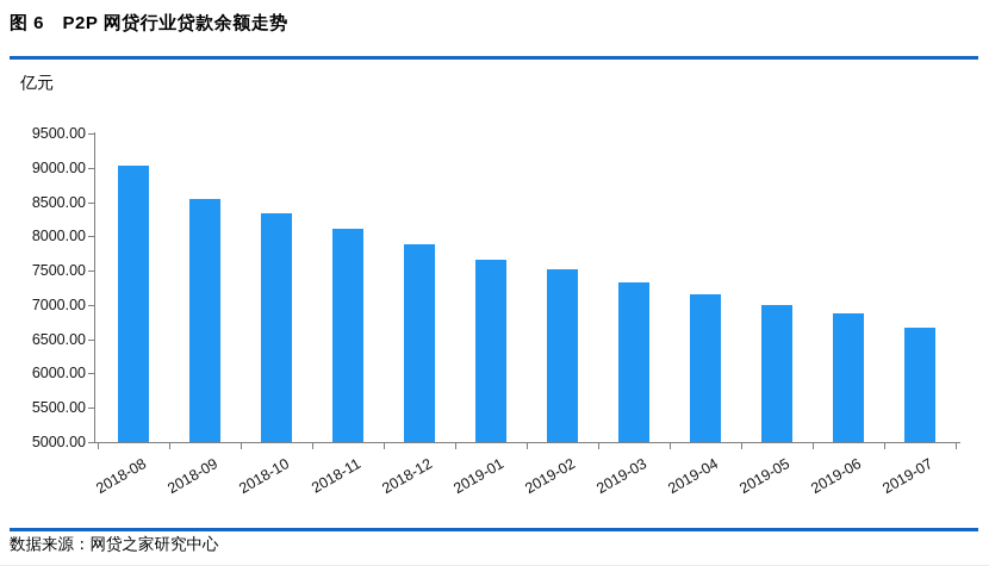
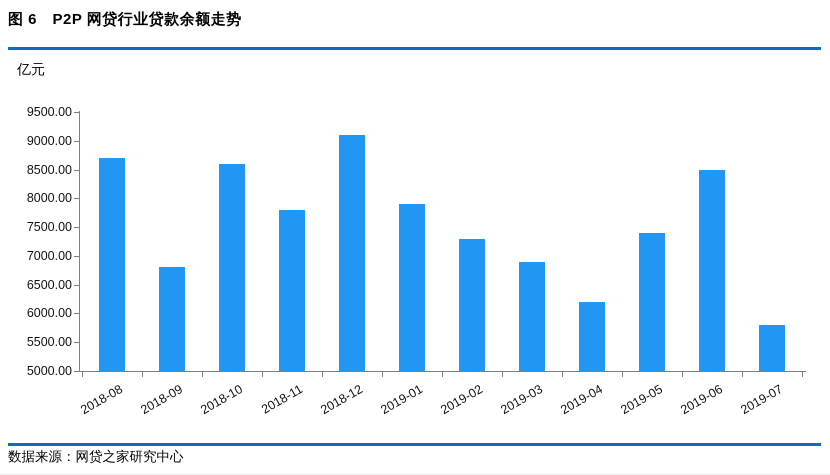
2018-08: 9000 -> 8700
2018-09: 8500 -> 6800
2018-10: 8300 -> 8600
2018-11: 8100 -> 7800
2018-12: 7900 -> 9100
2019-01: 7700 -> 7900
2019-02: 7500 -> 7300
2019-03: 7300 -> 6900
2019-04: 7200 -> 6200
2019-05: 7000 -> 7400
2019-06: 6900 -> 8500
2019-07: 6700 -> 5800
